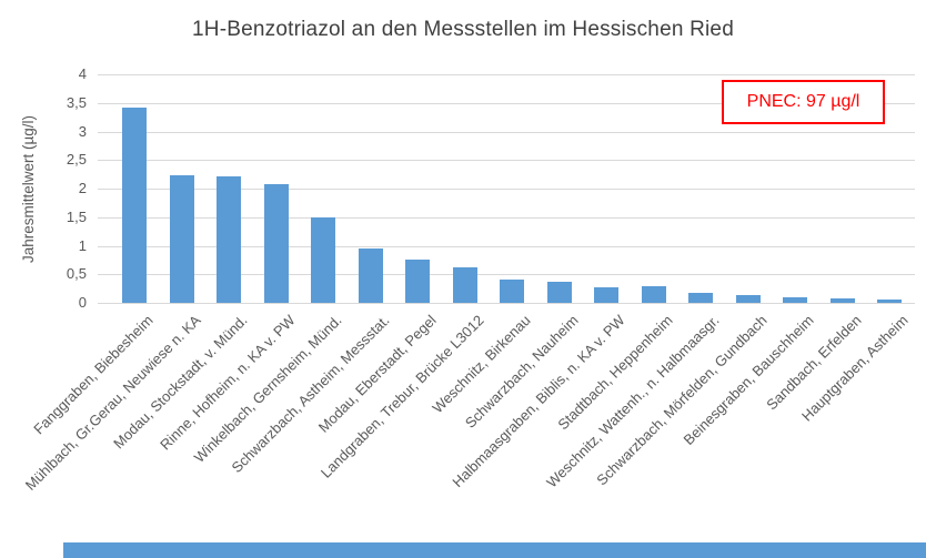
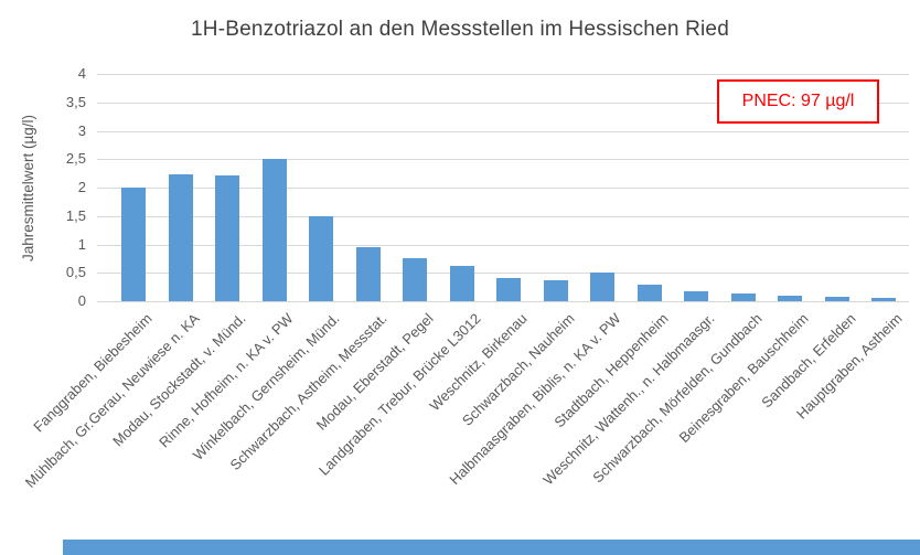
Fanggraben, Biebesheim: 3.4 -> 2.0
Rinne, Hofheim, n. KA v. PW: 2.1 -> 2.5
Halbmaasgraben, Biblis, n. KA v. PW: 0.3 -> 0.5
